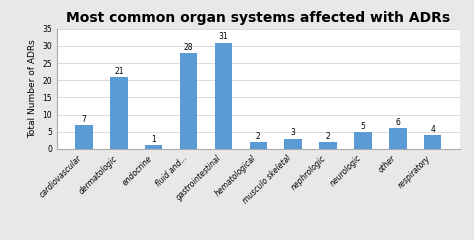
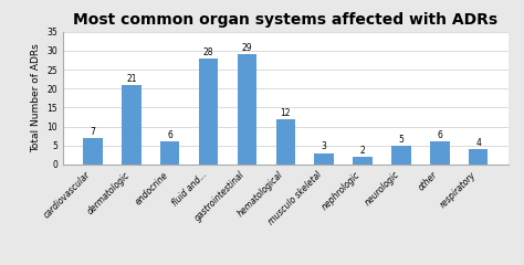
endocrine: 1 -> 6
gastrointestinal: 31 -> 29
hematological: 2 -> 12
